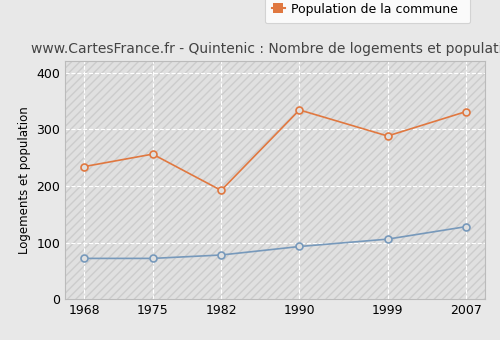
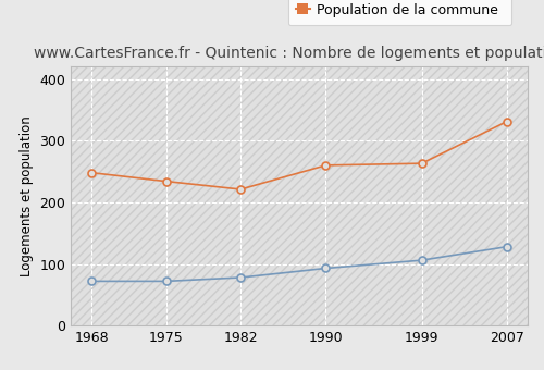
Population de la commune/1968: 234 -> 248
Population de la commune/1975: 256 -> 234
Population de la commune/1982: 192 -> 221
Population de la commune/1990: 334 -> 260
Population de la commune/1999: 288 -> 263
